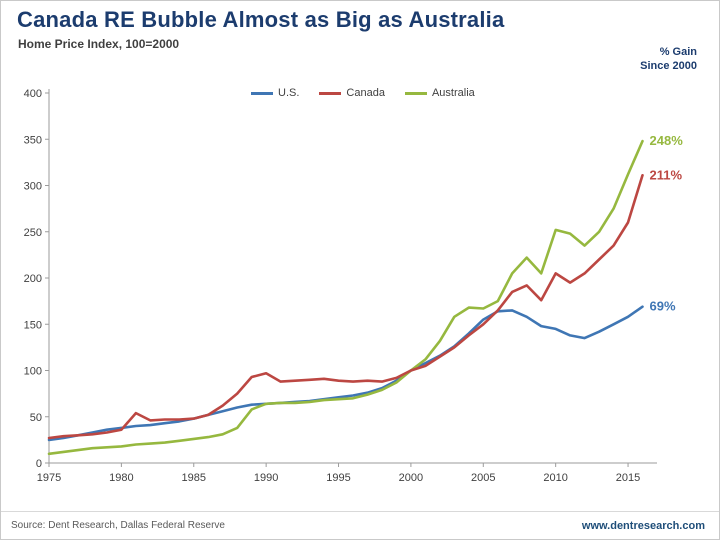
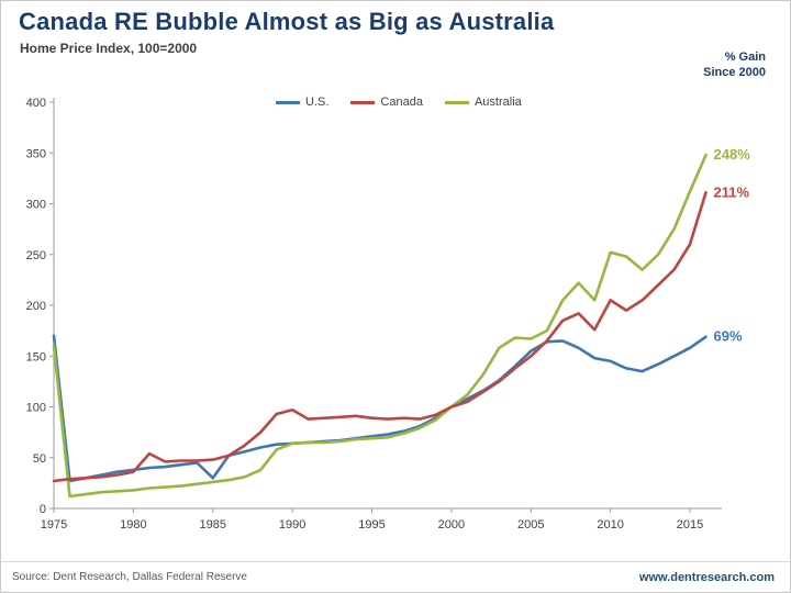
U.S./1975: 20 -> 170
Australia/1975: 10 -> 160
U.S./1985: 50 -> 30
